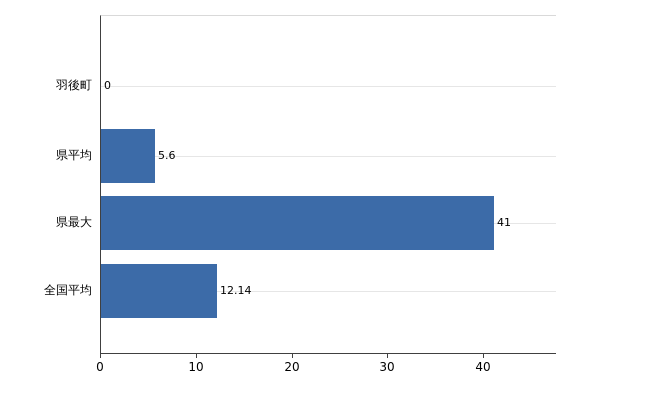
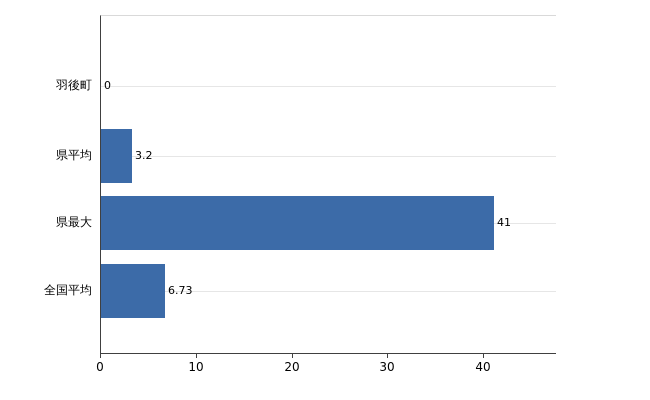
県平均: 5.6 -> 3.2
全国平均: 12.14 -> 6.73
